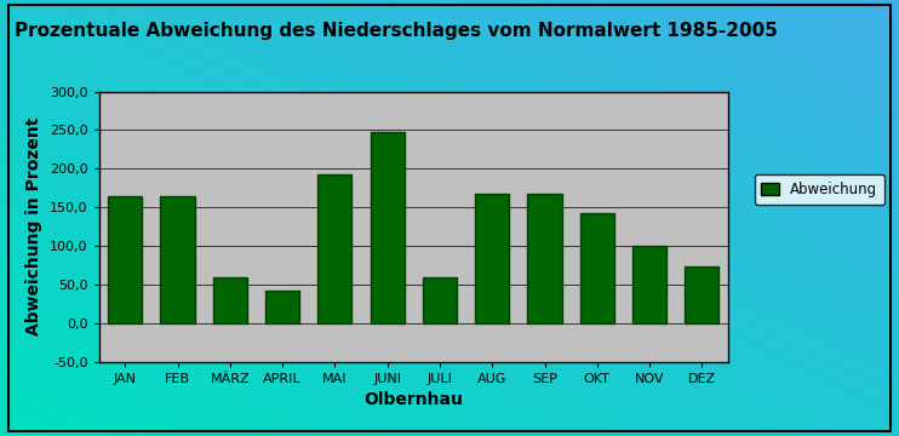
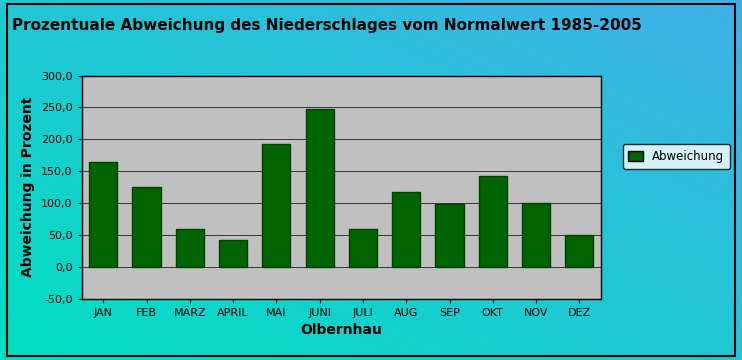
FEB: 164 -> 125
AUG: 168 -> 118
SEP: 168 -> 98
DEZ: 74 -> 50
